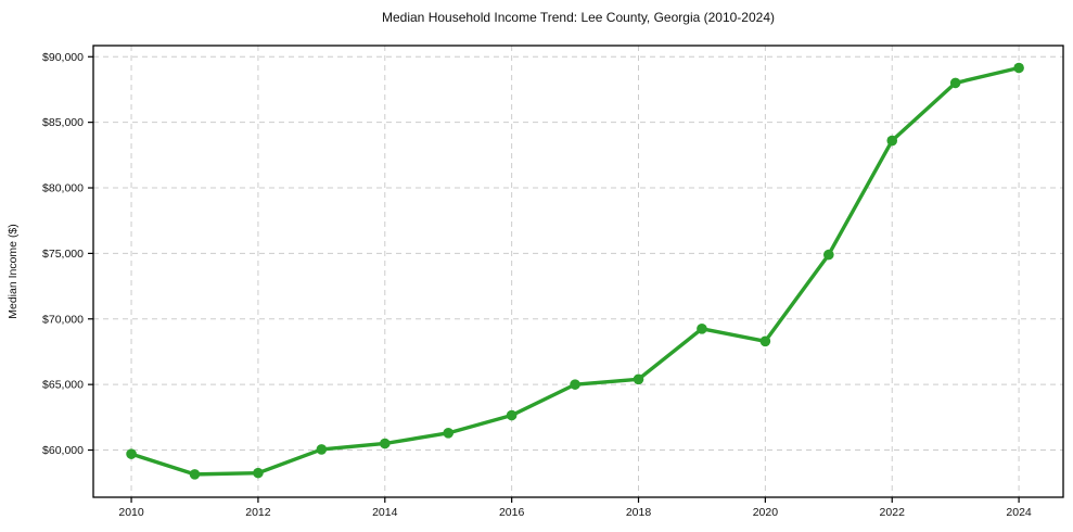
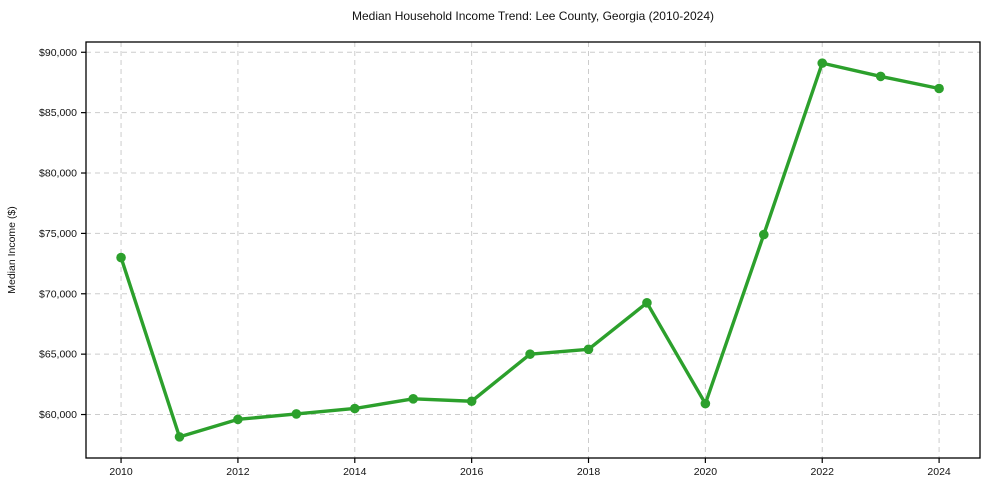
2010: $59700 -> $73000
2012: $58200 -> $59600
2016: $62600 -> $61100
2020: $68300 -> $60900
2022: $83600 -> $89100
2024: $89200 -> $87000
